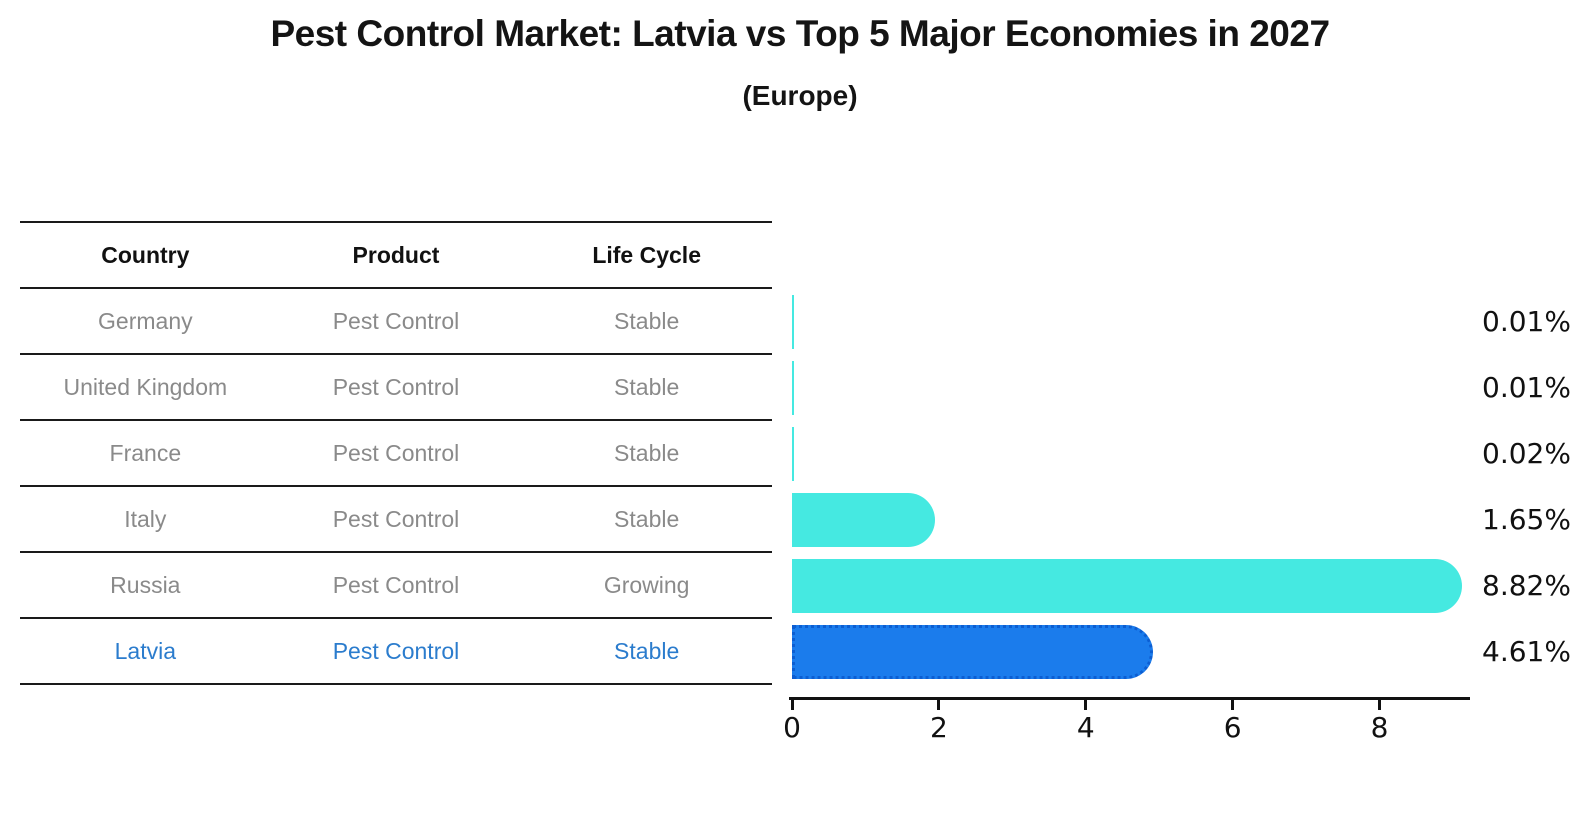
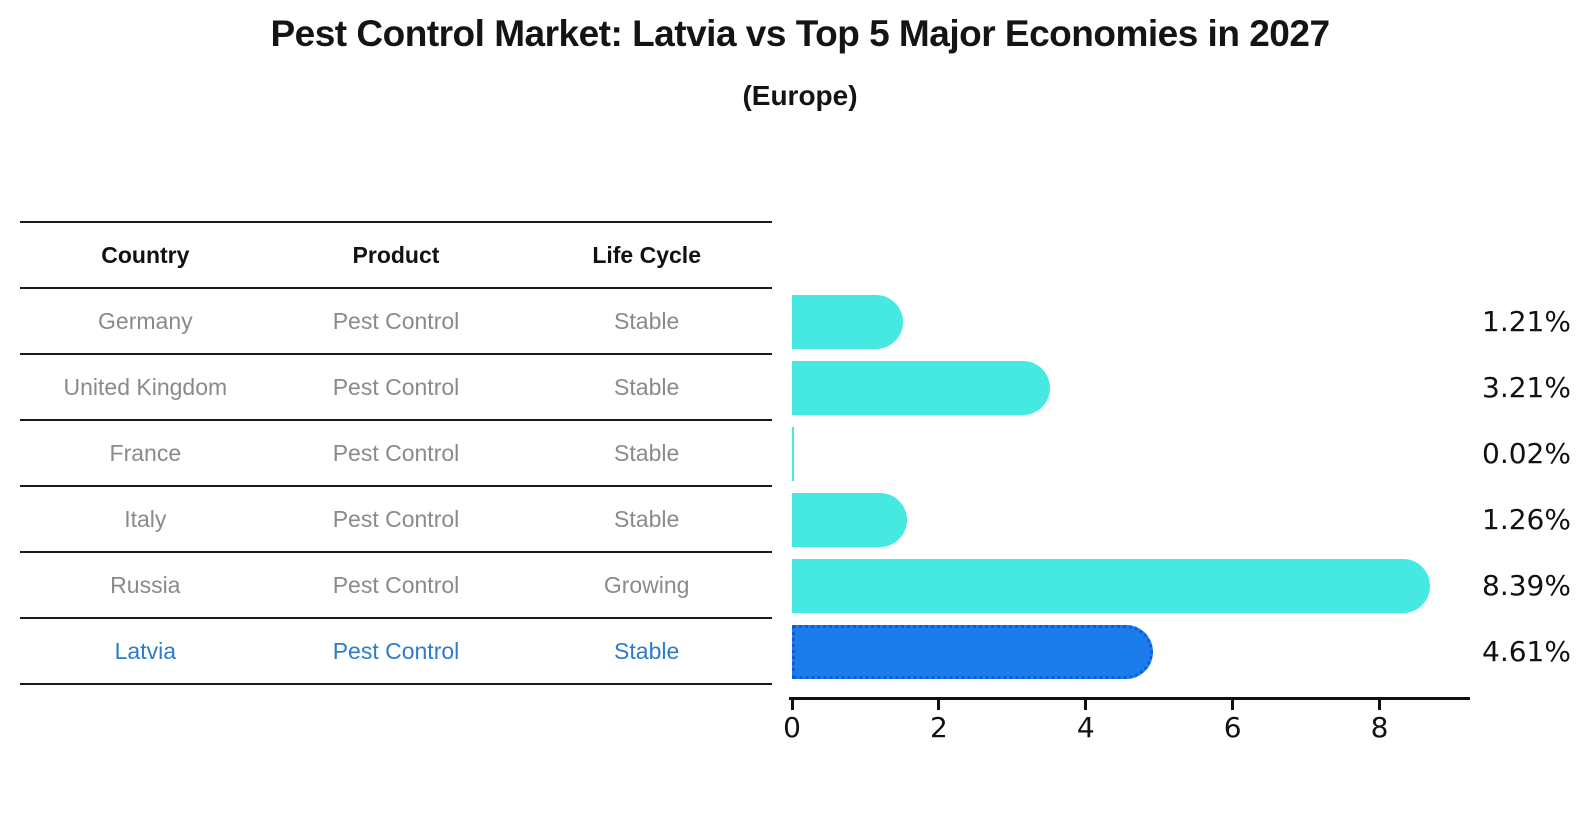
Germany: 0.01% -> 1.21%
United Kingdom: 0.01% -> 3.21%
Italy: 1.65% -> 1.26%
Russia: 8.82% -> 8.39%
